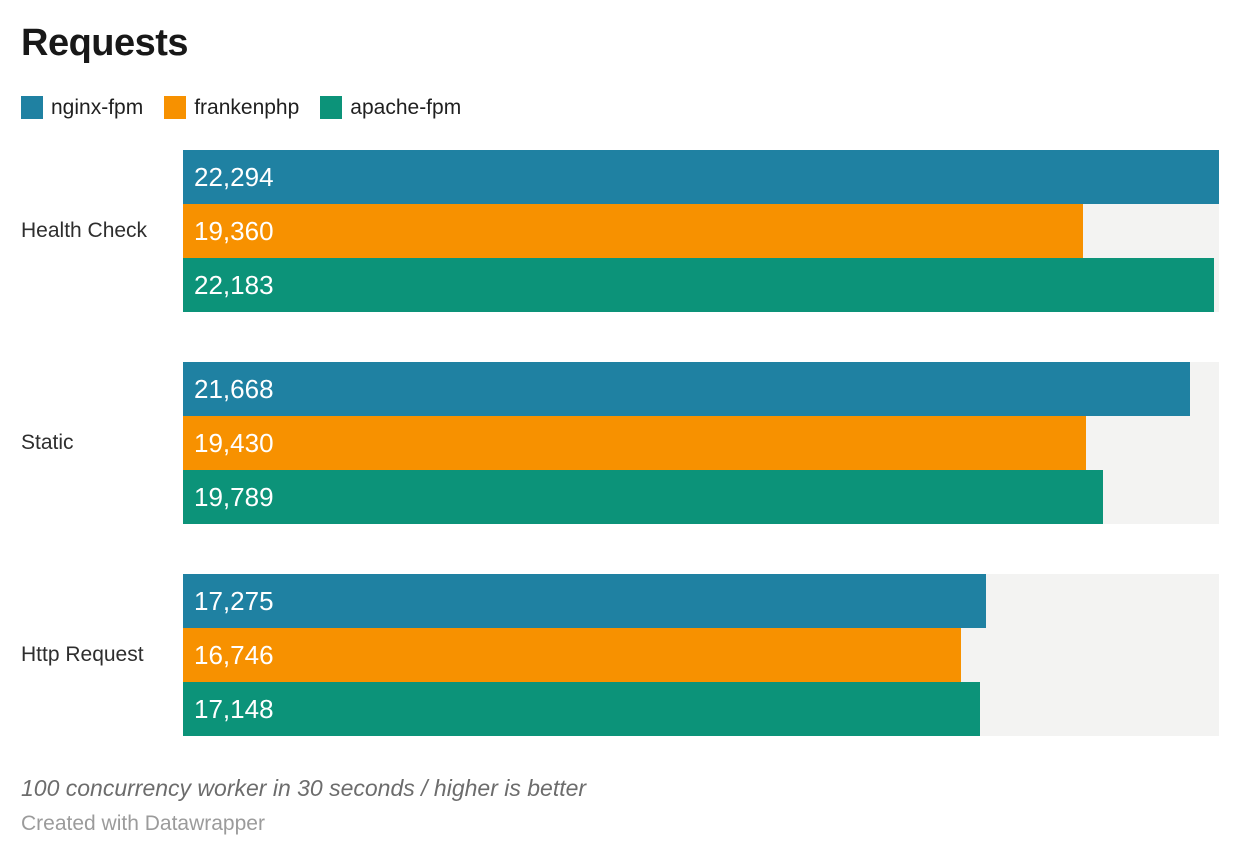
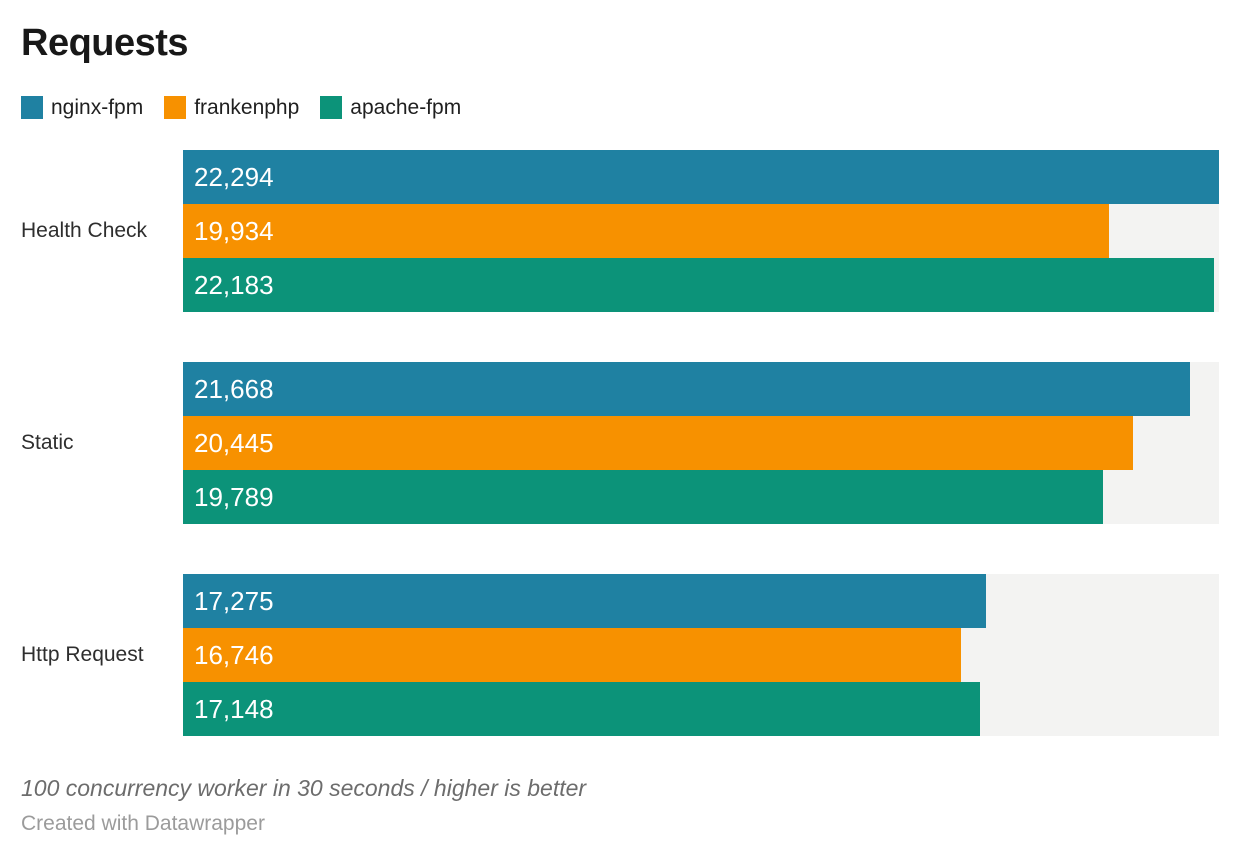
frankenphp/Health Check: 19,360 -> 19,934
frankenphp/Static: 19,430 -> 20,445
